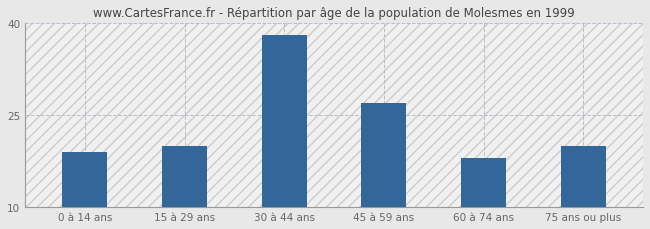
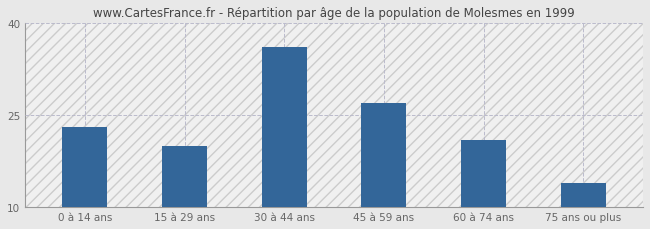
0 à 14 ans: 19 -> 23
30 à 44 ans: 38 -> 36
60 à 74 ans: 18 -> 21
75 ans ou plus: 20 -> 14
